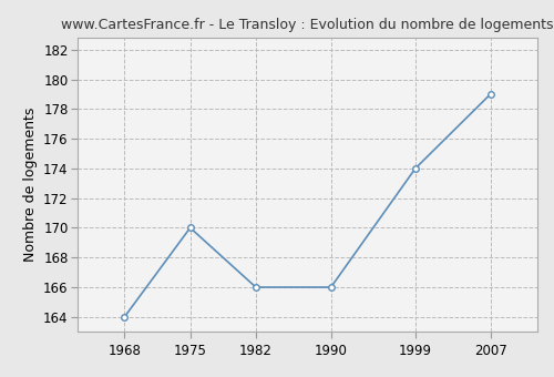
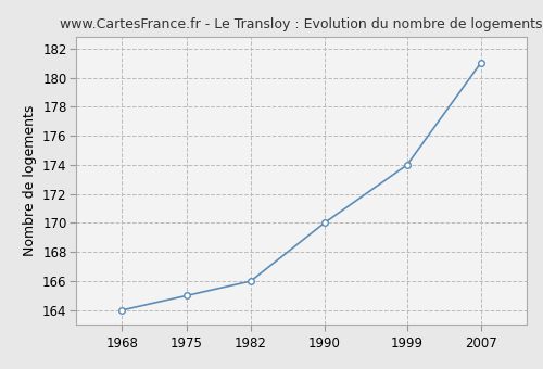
1975: 170 -> 165
1990: 166 -> 170
2007: 179 -> 181
